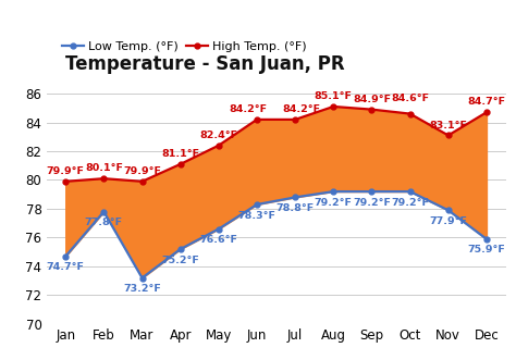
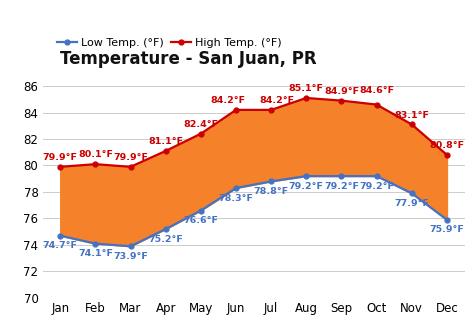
Low Temp. (°F)/Feb: 77.8°F -> 74.1°F
Low Temp. (°F)/Mar: 73.2°F -> 73.9°F
High Temp. (°F)/Dec: 84.7°F -> 80.8°F
